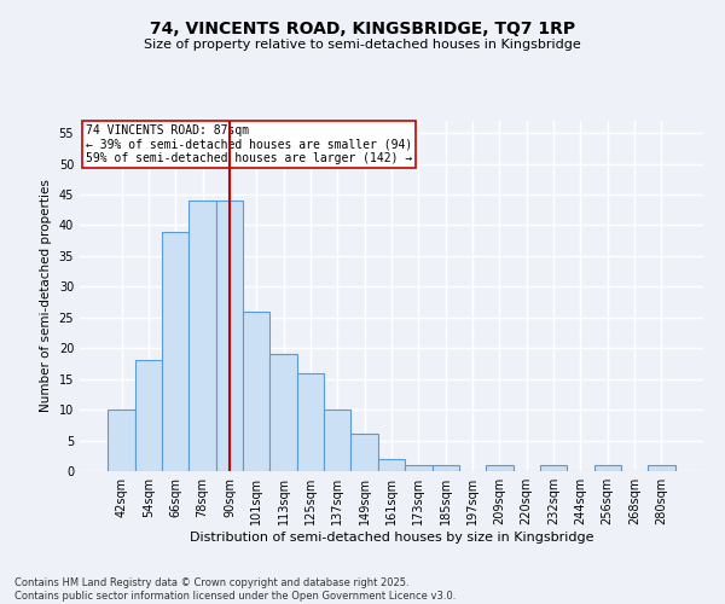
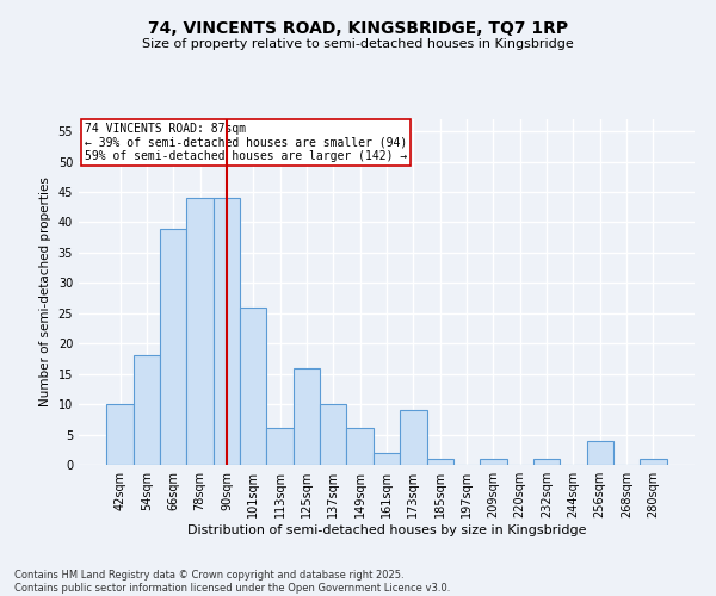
113sqm: 19 -> 6
173sqm: 1 -> 9
256sqm: 1 -> 4
